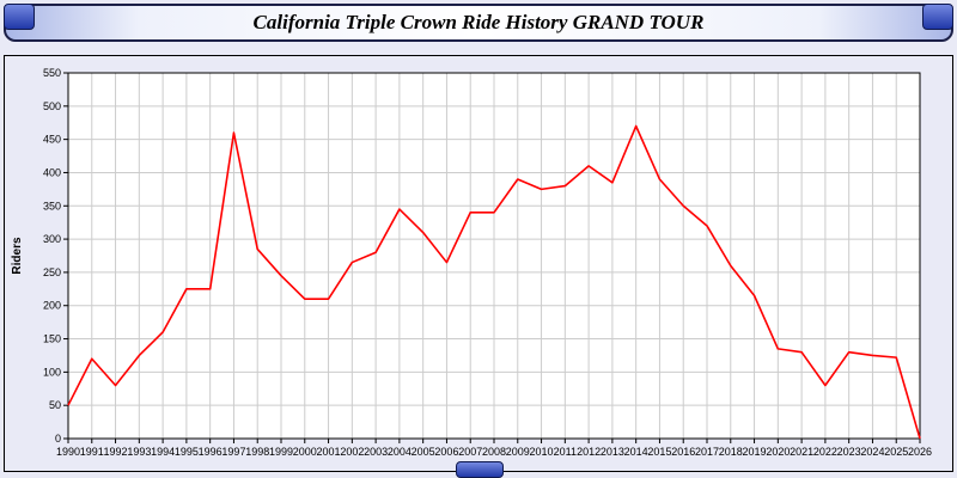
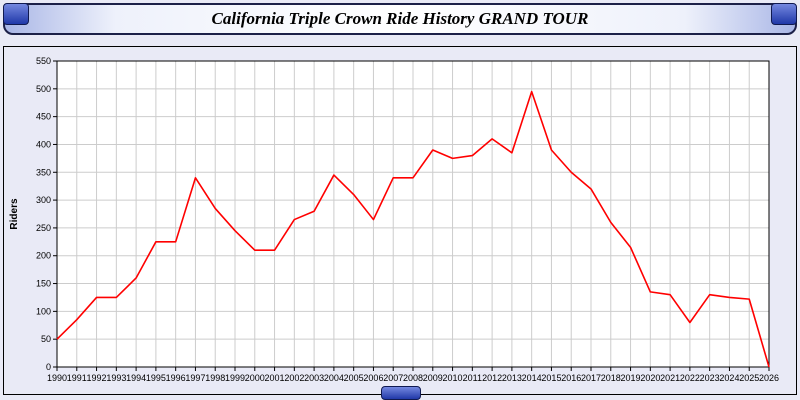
1991: 120 -> 80
1992: 80 -> 120
1997: 460 -> 340
2014: 470 -> 500
